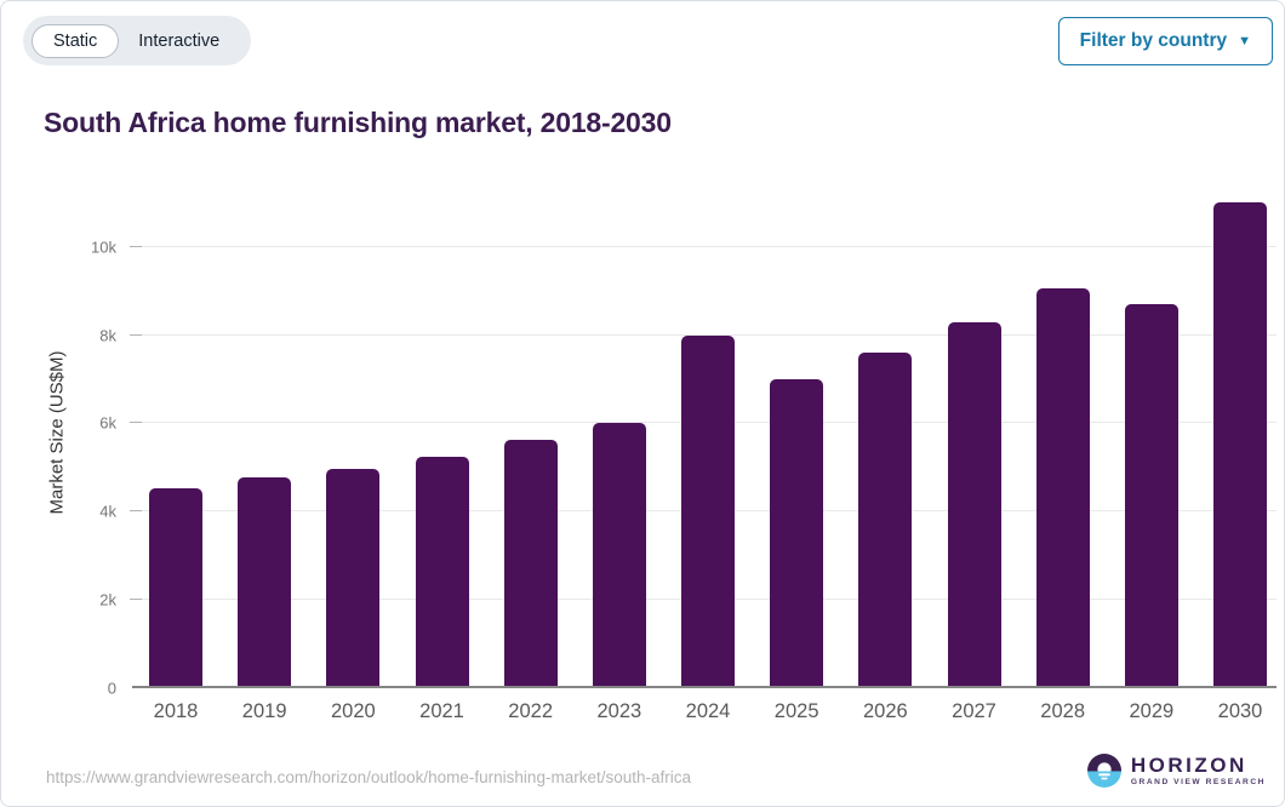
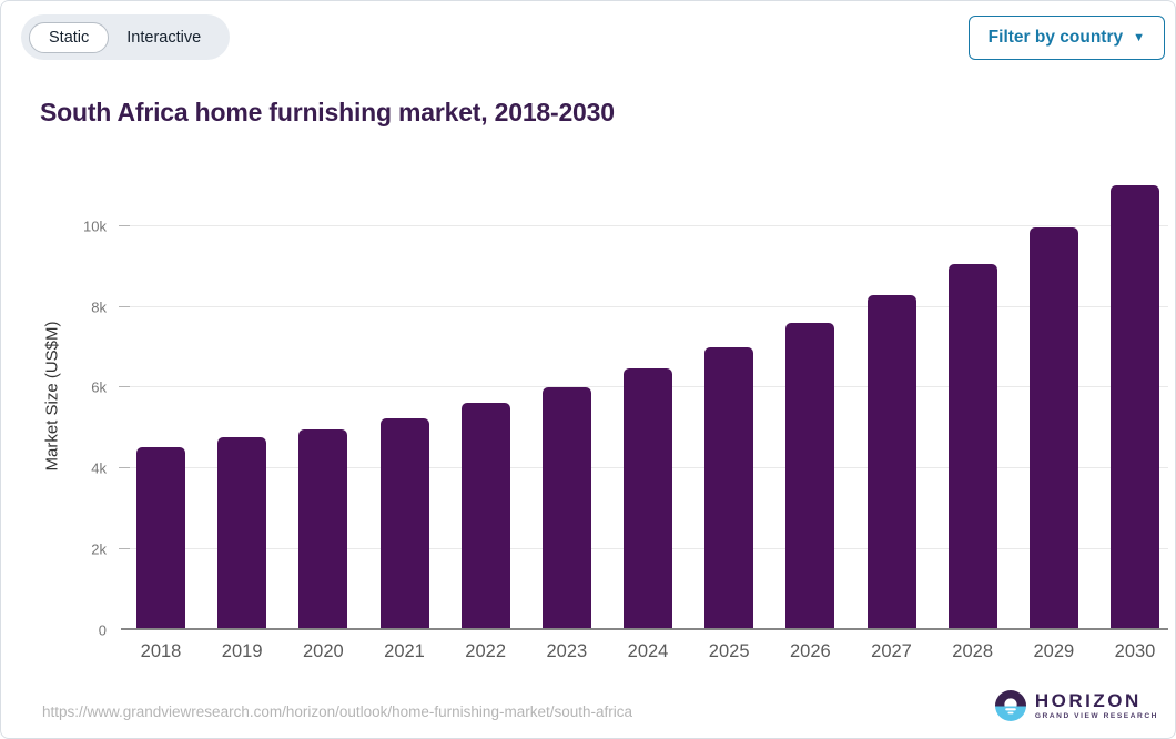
2024: 8.0k -> 6.5k
2029: 8.7k -> 10.0k
